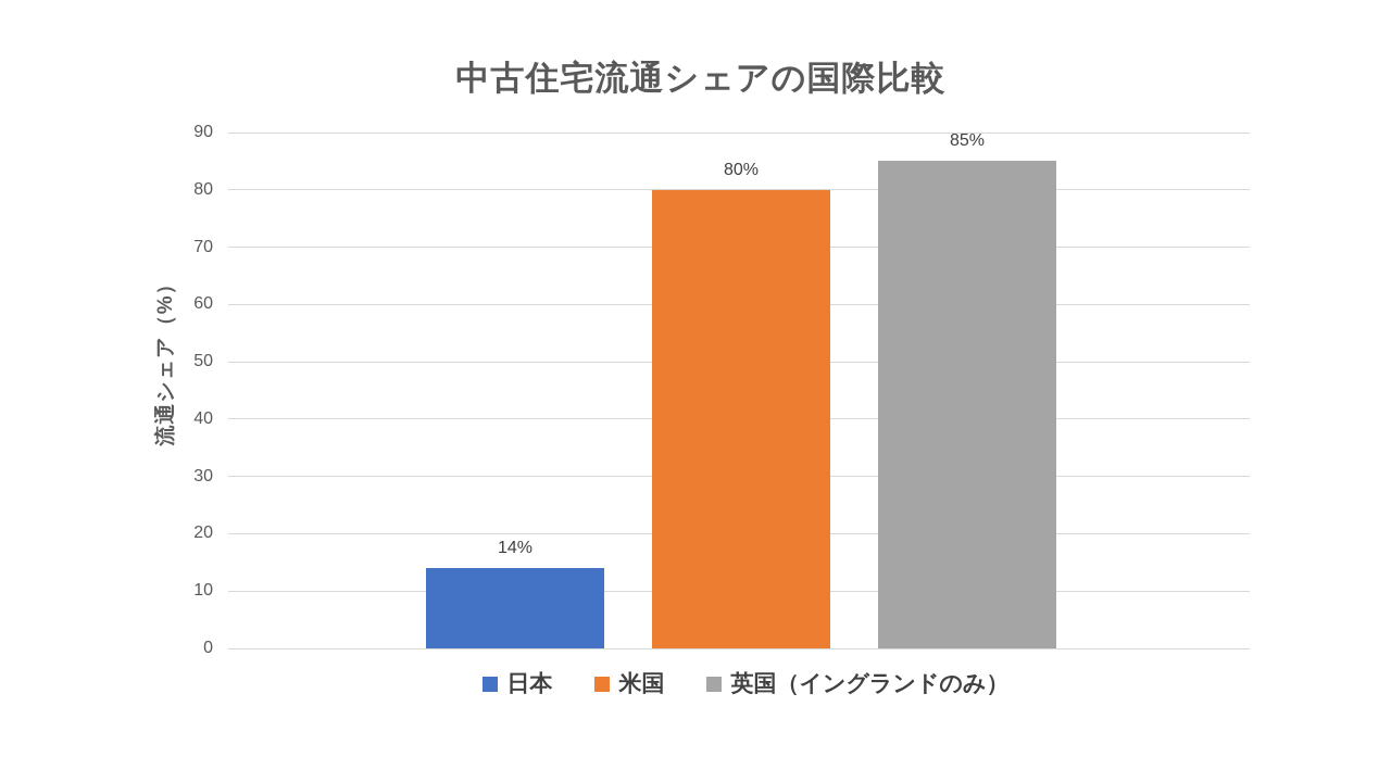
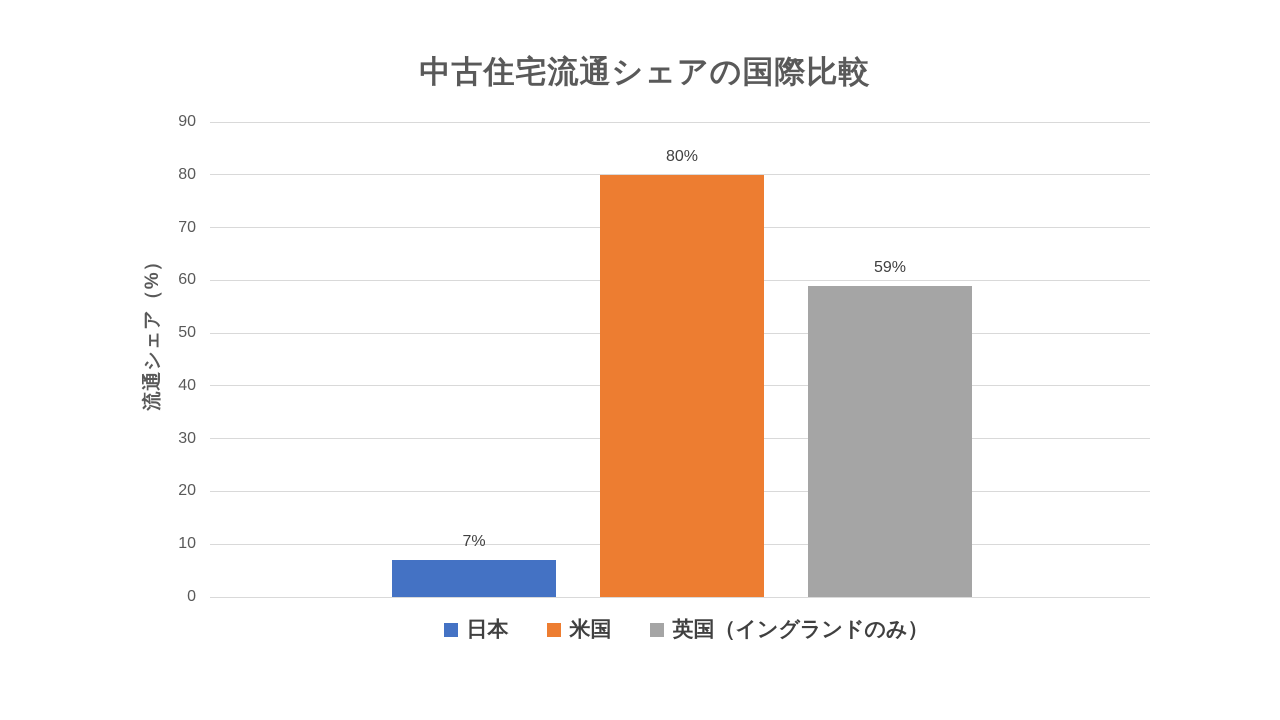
日本: 14% -> 7%
英国（イングランドのみ）: 85% -> 59%
